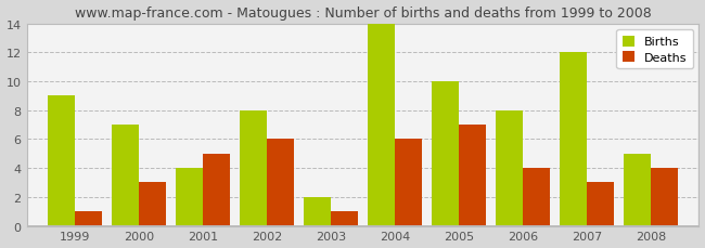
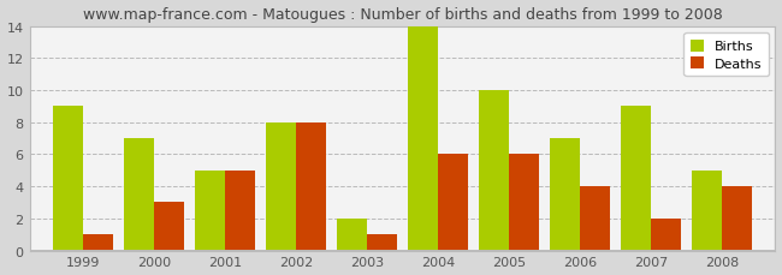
Births/2001: 4 -> 5
Deaths/2002: 6 -> 8
Deaths/2005: 7 -> 6
Births/2006: 8 -> 7
Births/2007: 12 -> 9
Deaths/2007: 3 -> 2
